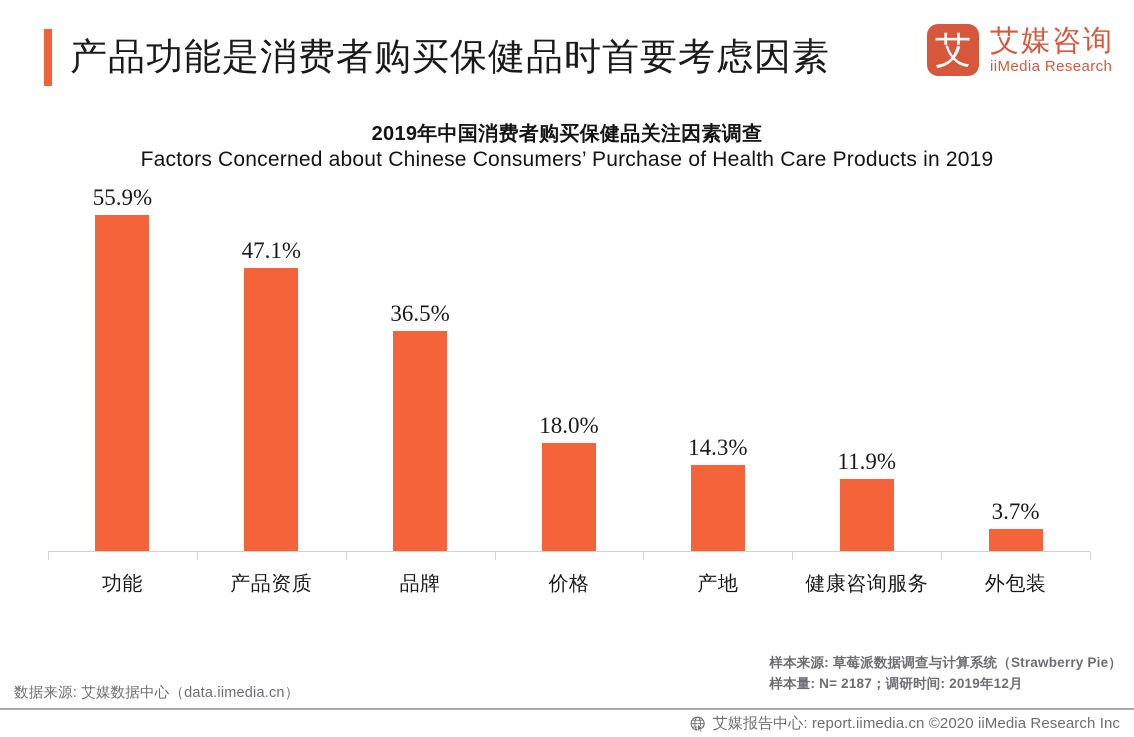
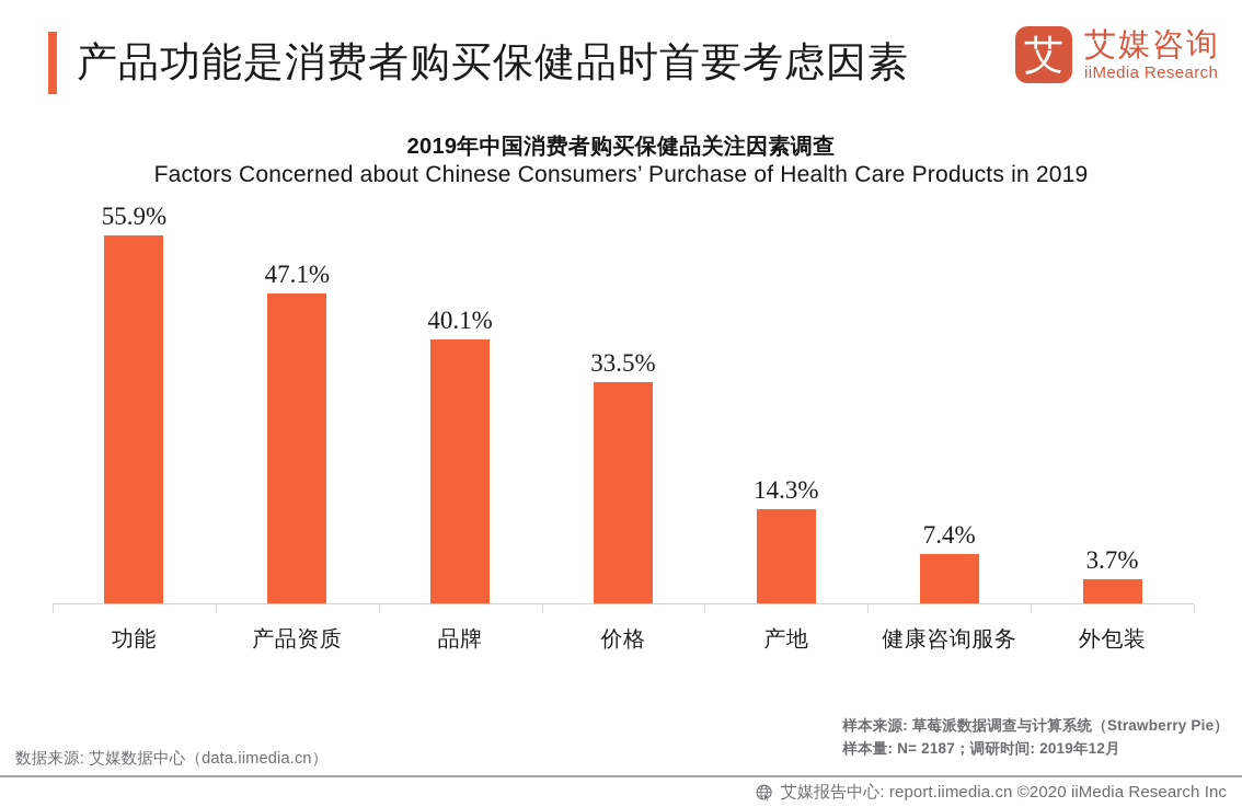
品牌: 36.5% -> 40.1%
价格: 18.0% -> 33.5%
健康咨询服务: 11.9% -> 7.4%
